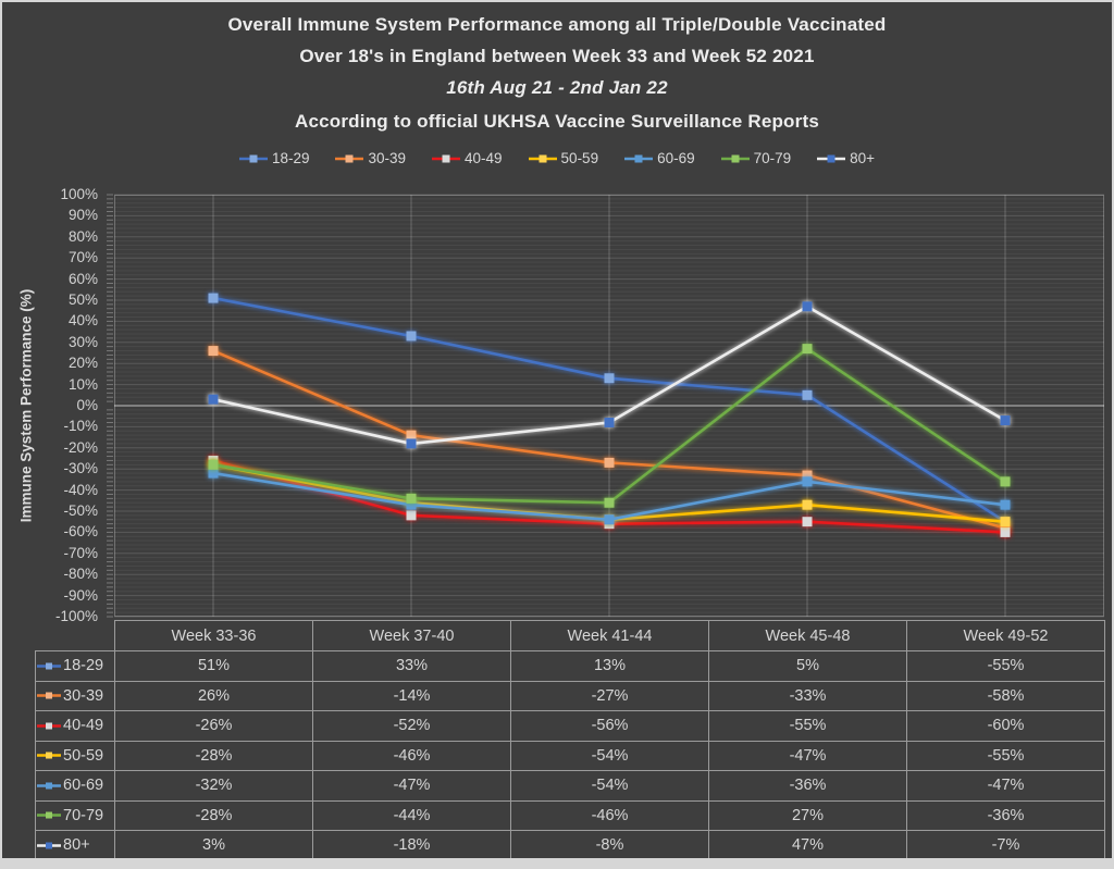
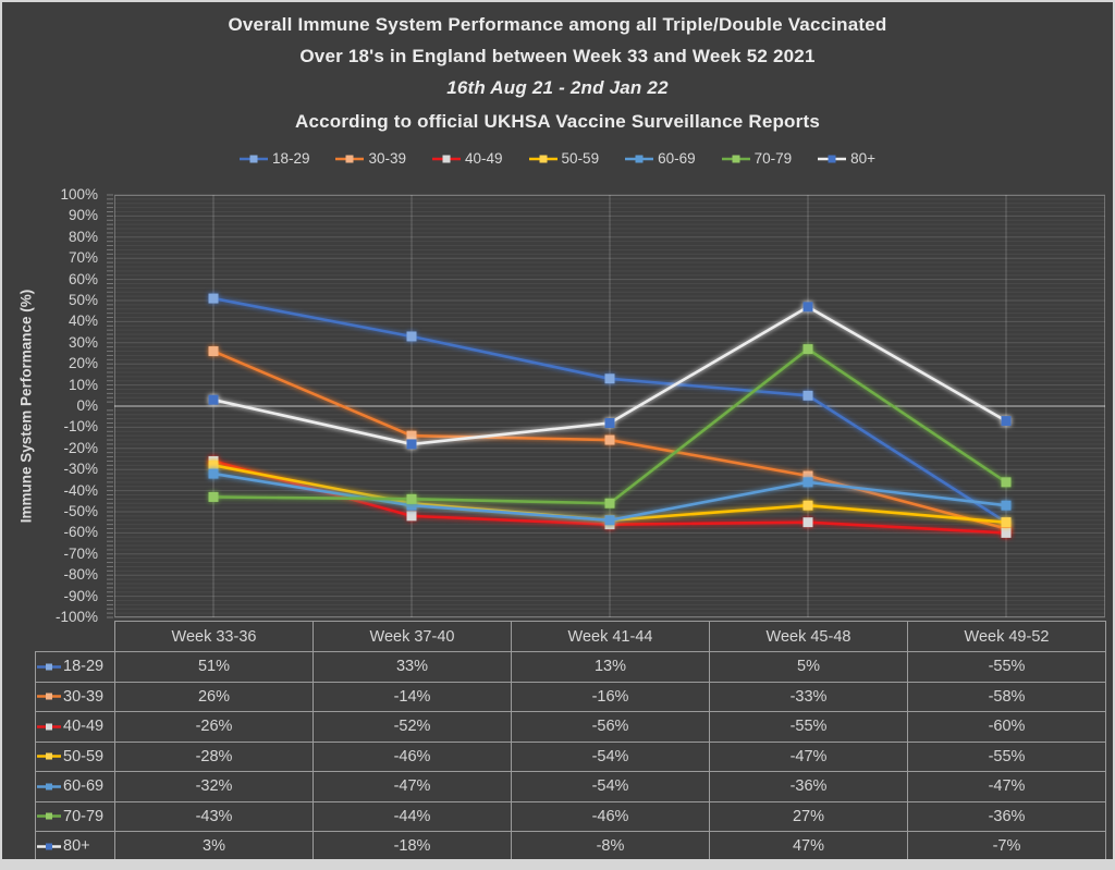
70-79/Week 33-36: -28% -> -43%
30-39/Week 41-44: -27% -> -16%
